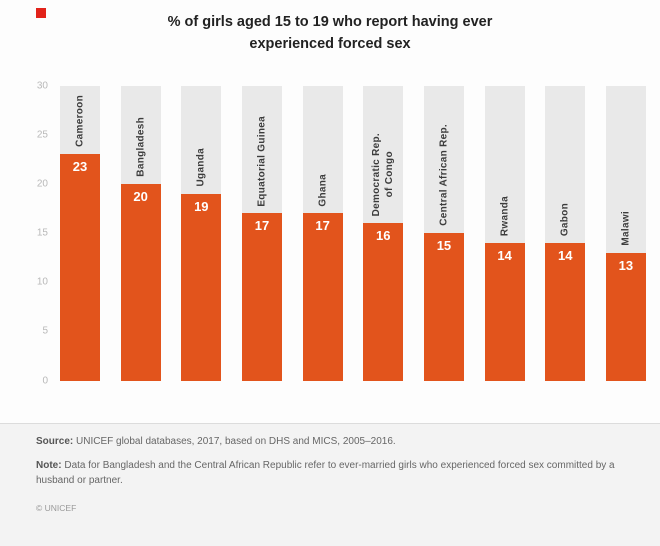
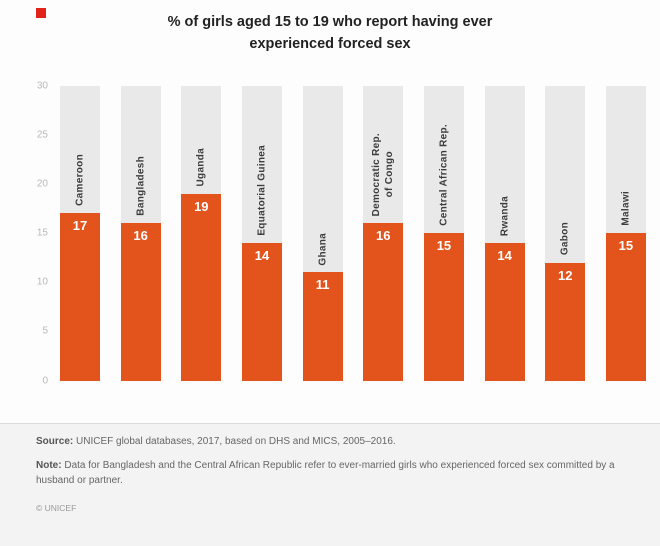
Cameroon: 23 -> 17
Bangladesh: 20 -> 16
Equatorial Guinea: 17 -> 14
Ghana: 17 -> 11
Gabon: 14 -> 12
Malawi: 13 -> 15
